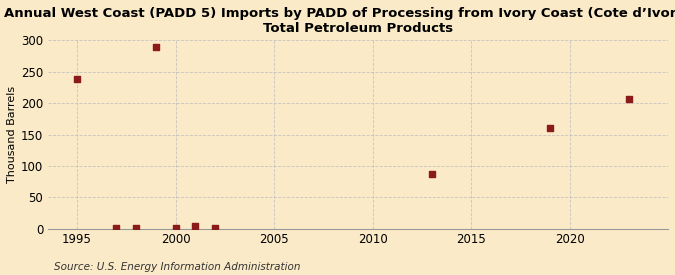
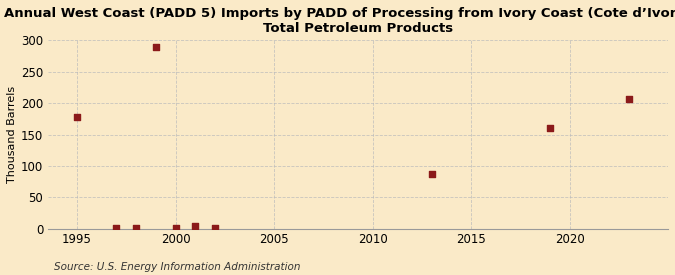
1995: 238 -> 178
